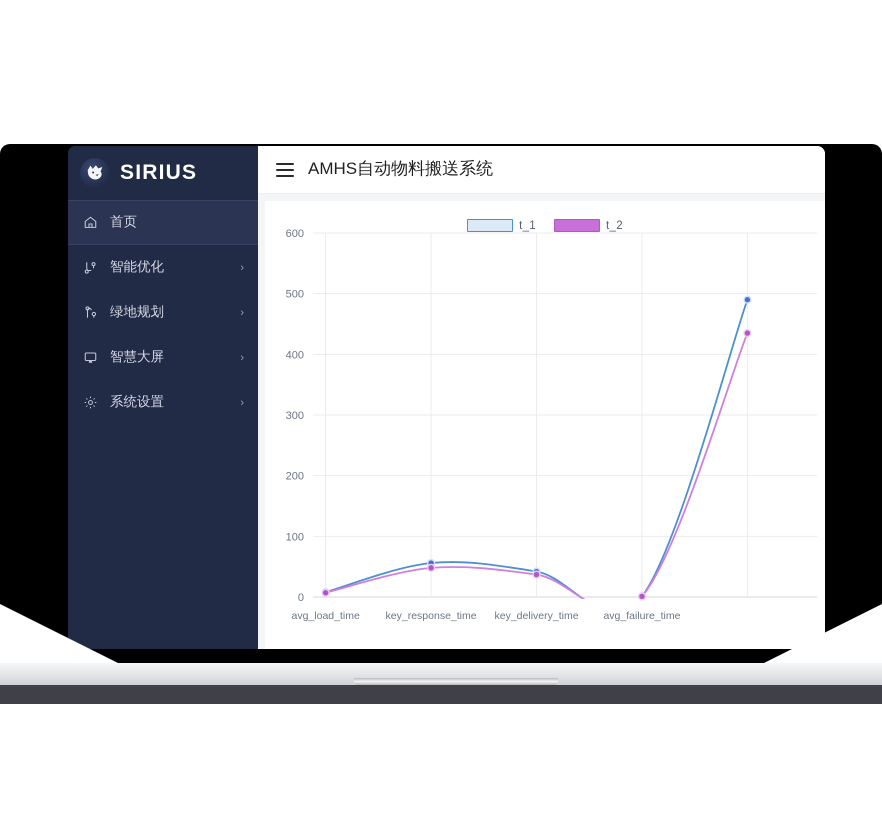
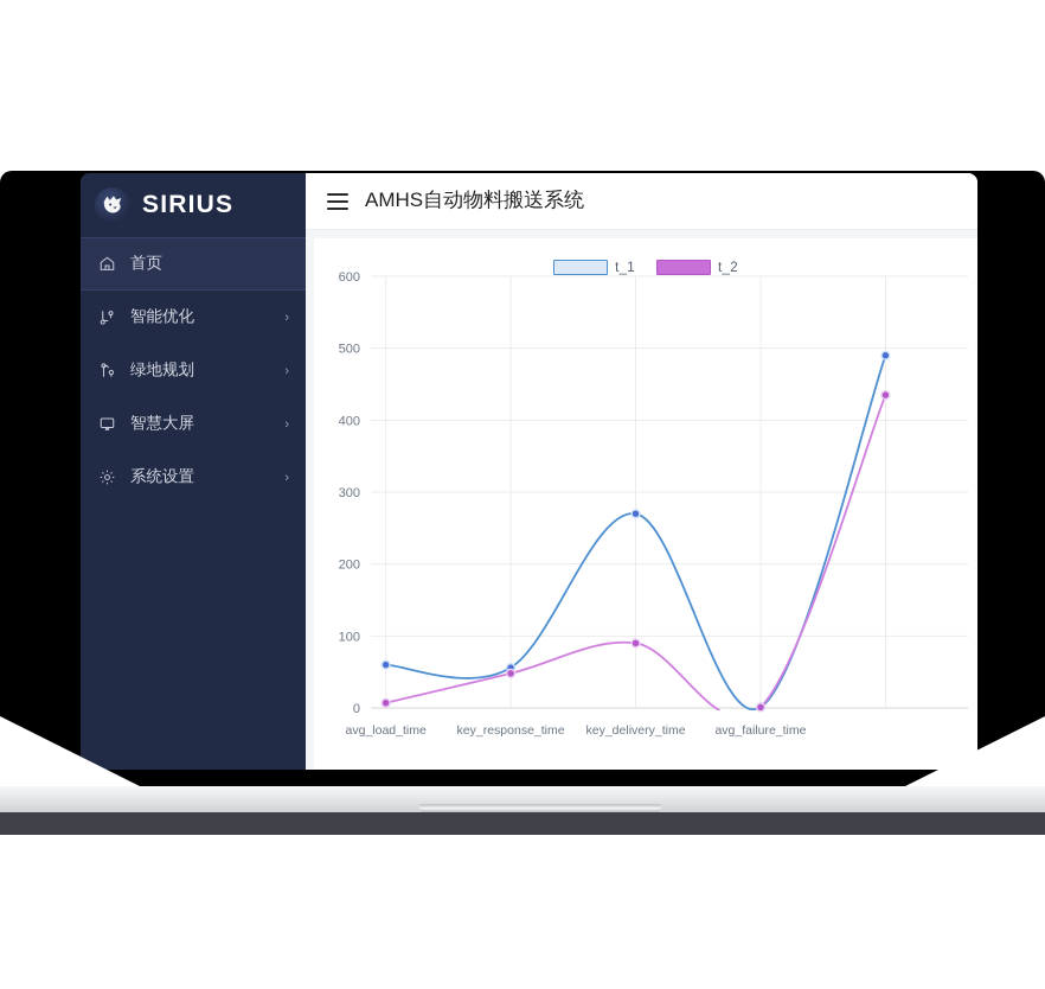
t_1/avg_load_time: 10 -> 60
t_1/key_delivery_time: 40 -> 270
t_2/key_delivery_time: 40 -> 90
